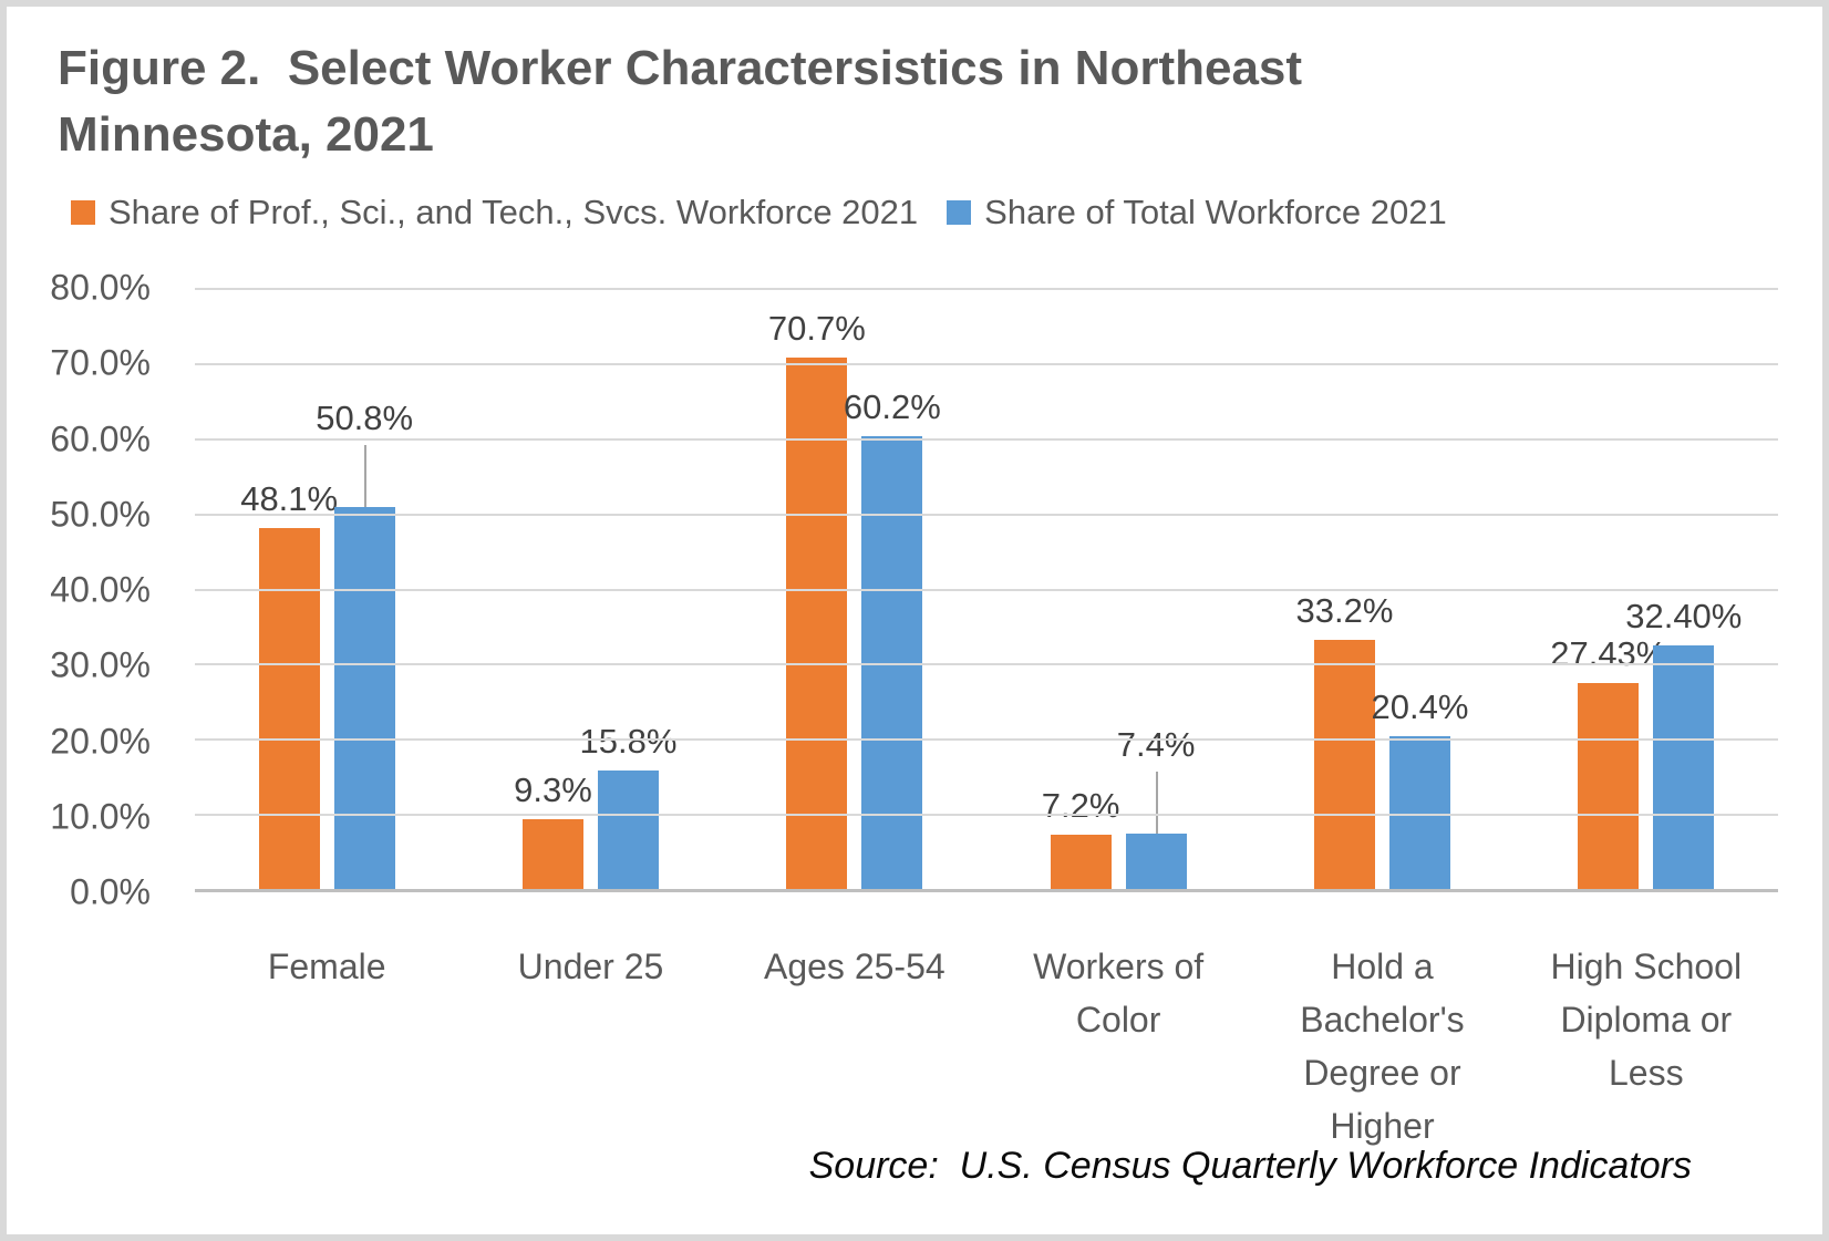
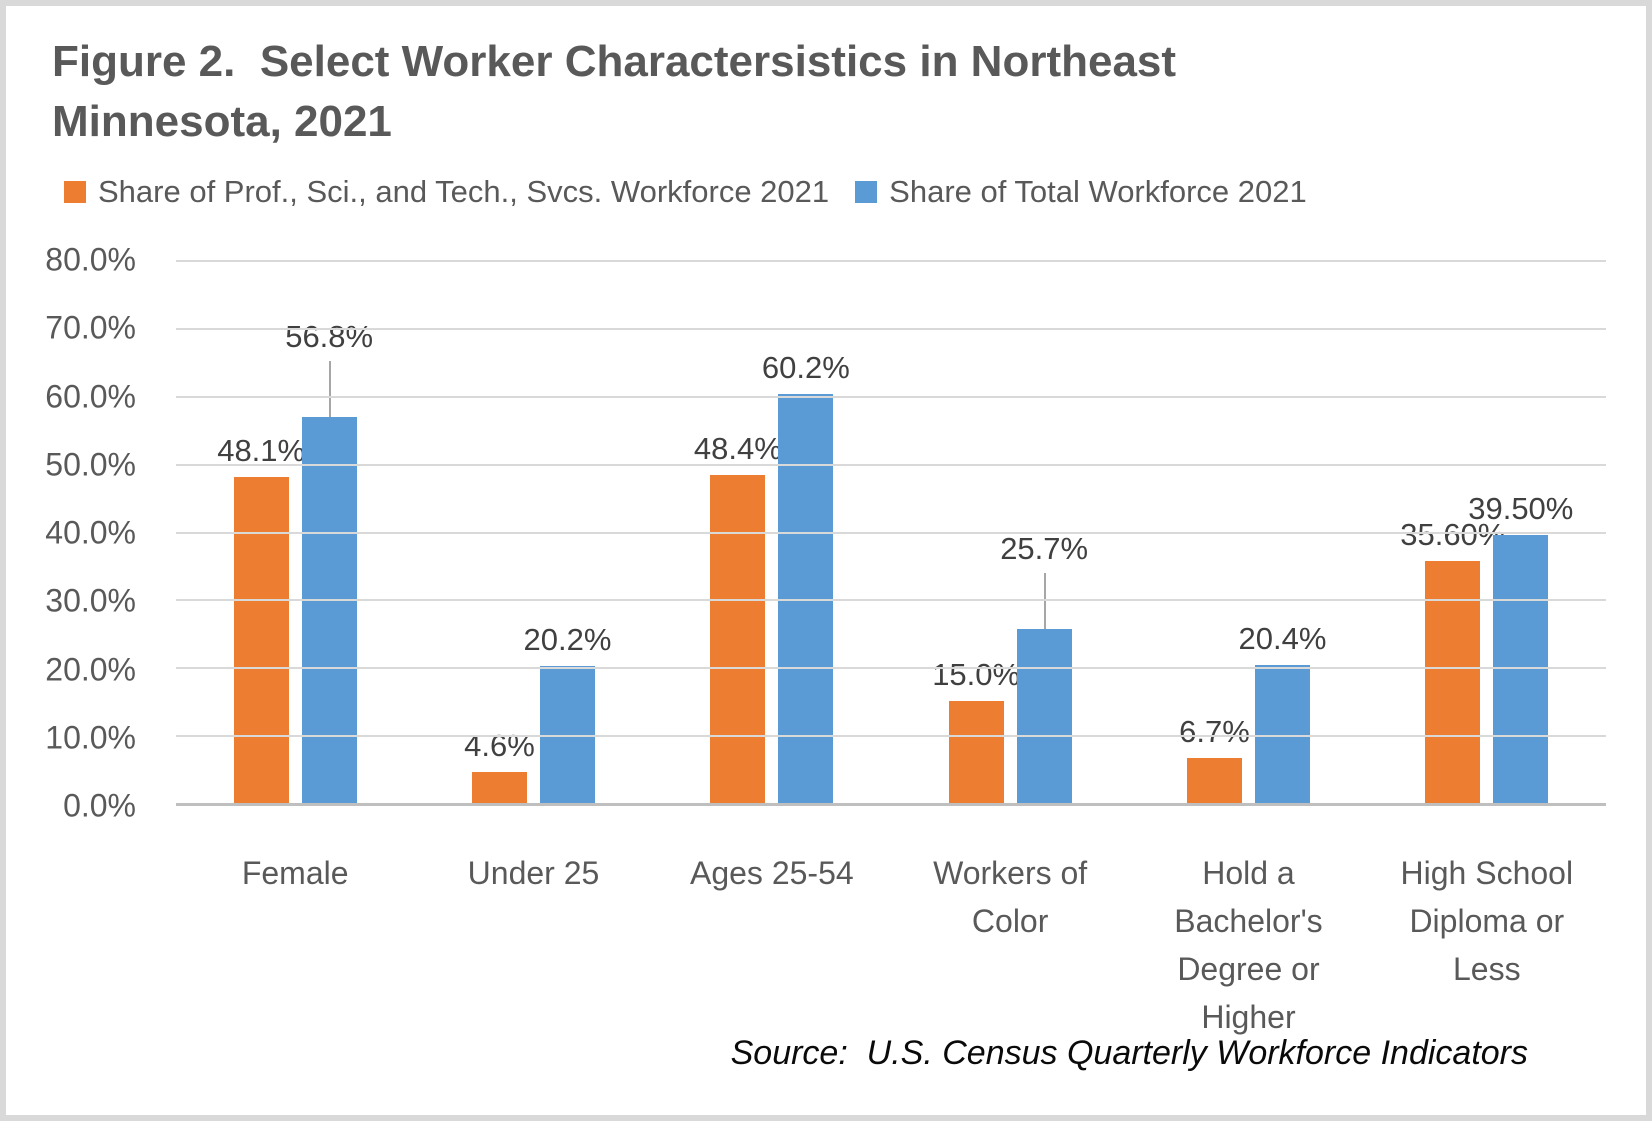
Share of Total Workforce 2021/Female: 50.8% -> 56.8%
Share of Prof., Sci., and Tech., Svcs. Workforce 2021/Under 25: 9.3% -> 4.6%
Share of Total Workforce 2021/Under 25: 15.8% -> 20.2%
Share of Prof., Sci., and Tech., Svcs. Workforce 2021/Ages 25-54: 70.7% -> 48.4%
Share of Prof., Sci., and Tech., Svcs. Workforce 2021/Workers of Color: 7.2% -> 15.0%
Share of Total Workforce 2021/Workers of Color: 7.4% -> 25.7%
Share of Prof., Sci., and Tech., Svcs. Workforce 2021/Hold a Bachelor's Degree or Higher: 33.2% -> 6.7%
Share of Prof., Sci., and Tech., Svcs. Workforce 2021/High School Diploma or Less: 27.43% -> 35.60%
Share of Total Workforce 2021/High School Diploma or Less: 32.40% -> 39.50%
